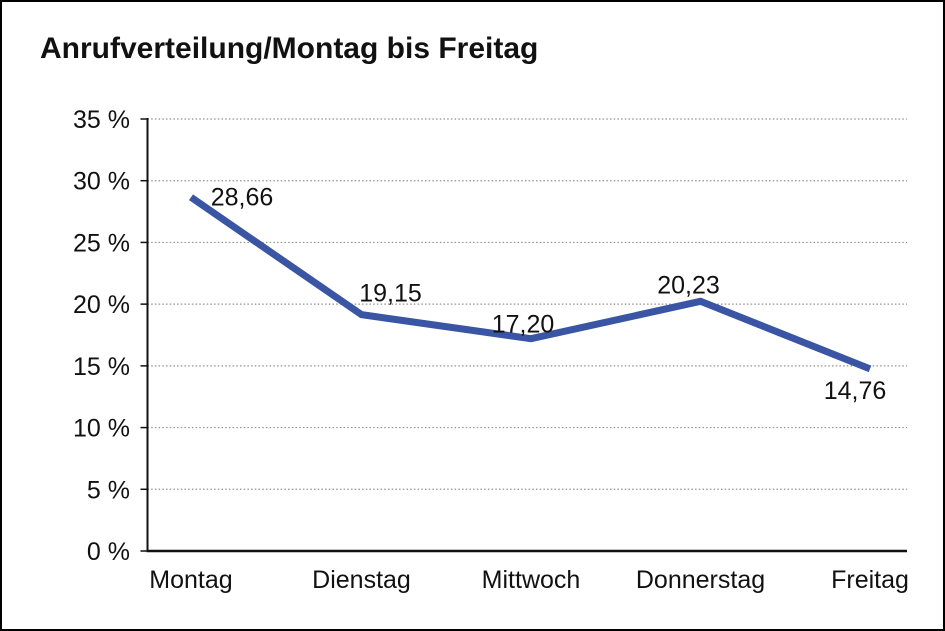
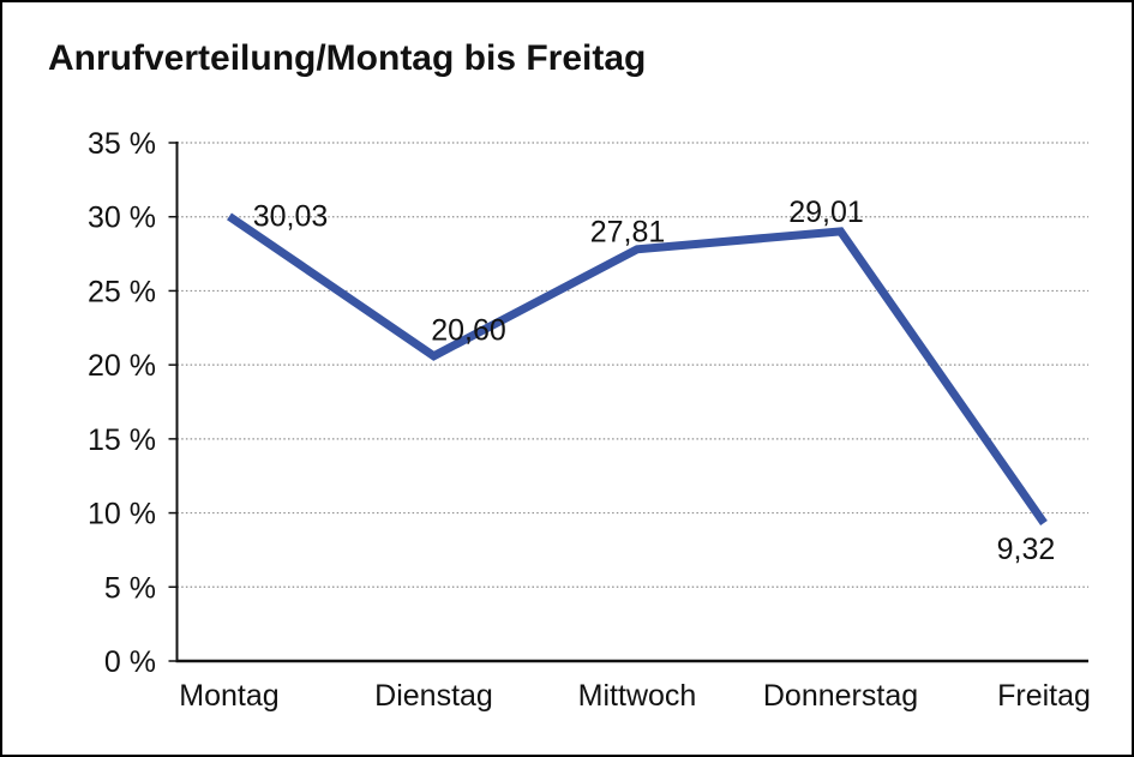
Montag: 28,66 -> 30,03
Dienstag: 19,15 -> 20,60
Mittwoch: 17,20 -> 27,81
Donnerstag: 20,23 -> 29,01
Freitag: 14,76 -> 9,32
